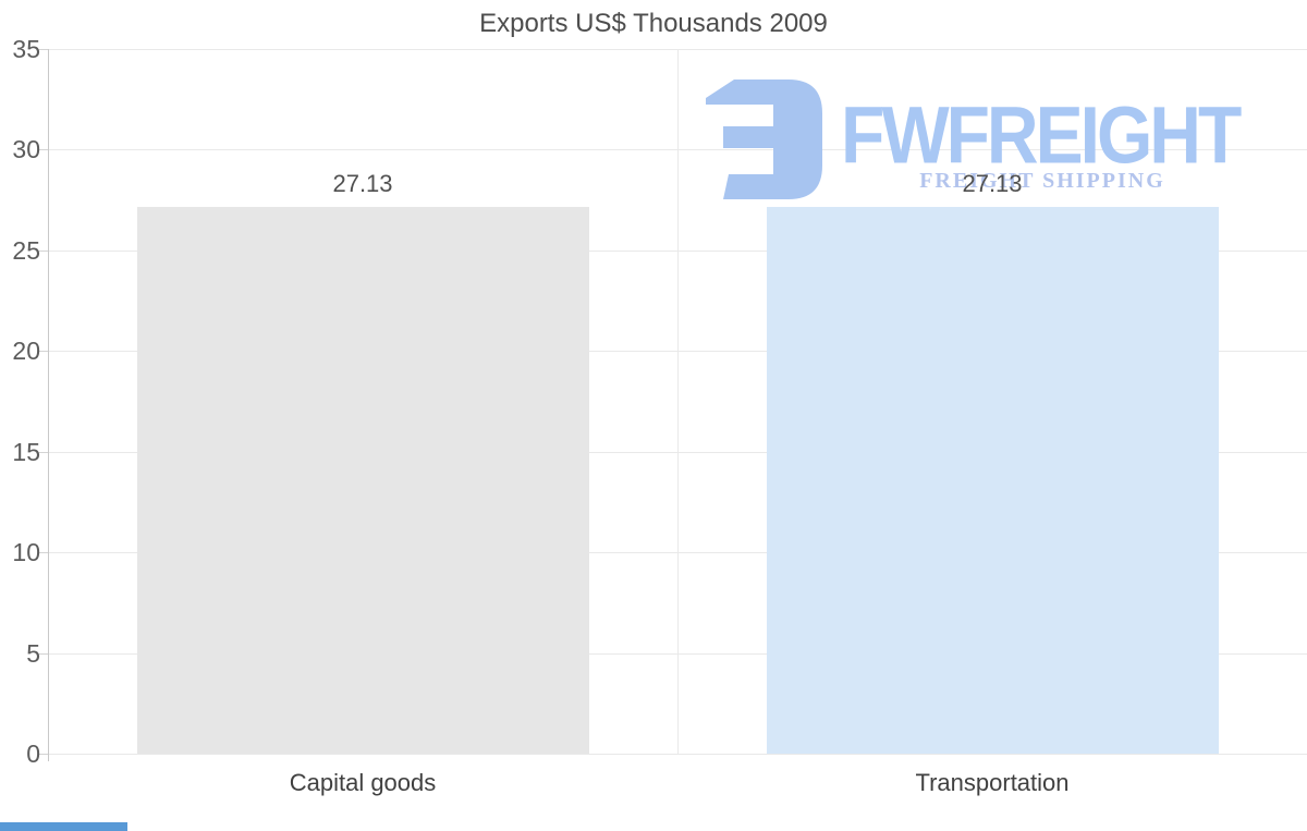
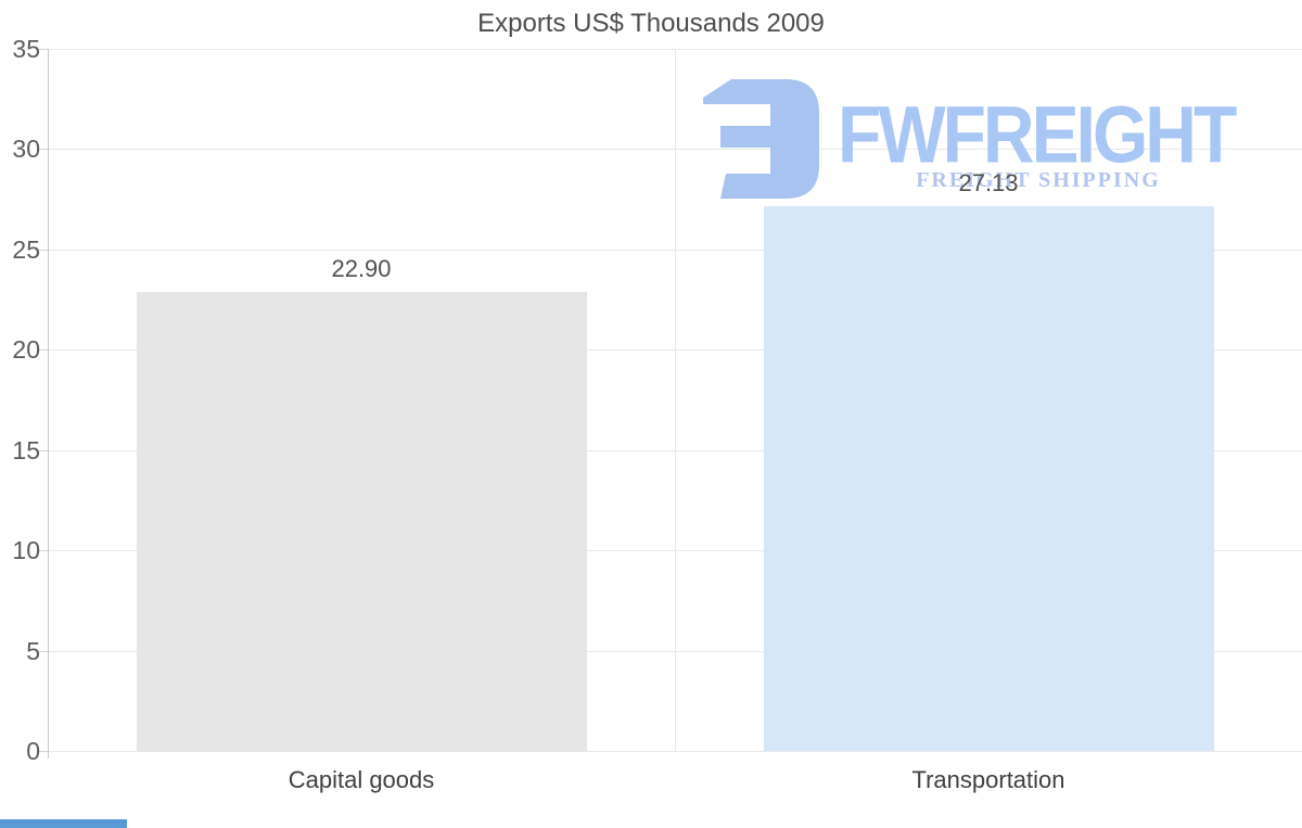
Capital goods: 27.13 -> 22.90
